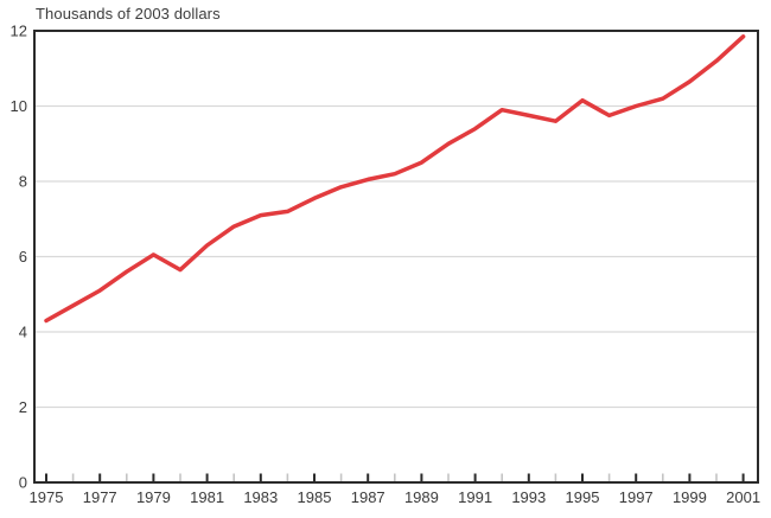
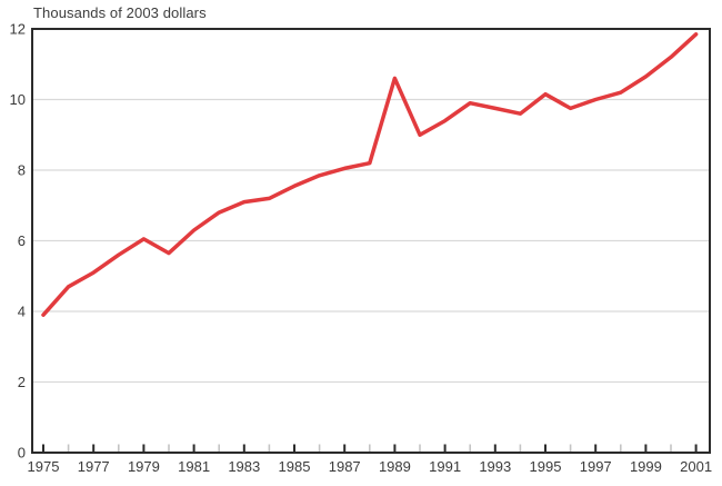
1975: 4.3 -> 3.9
1989: 8.5 -> 10.6
